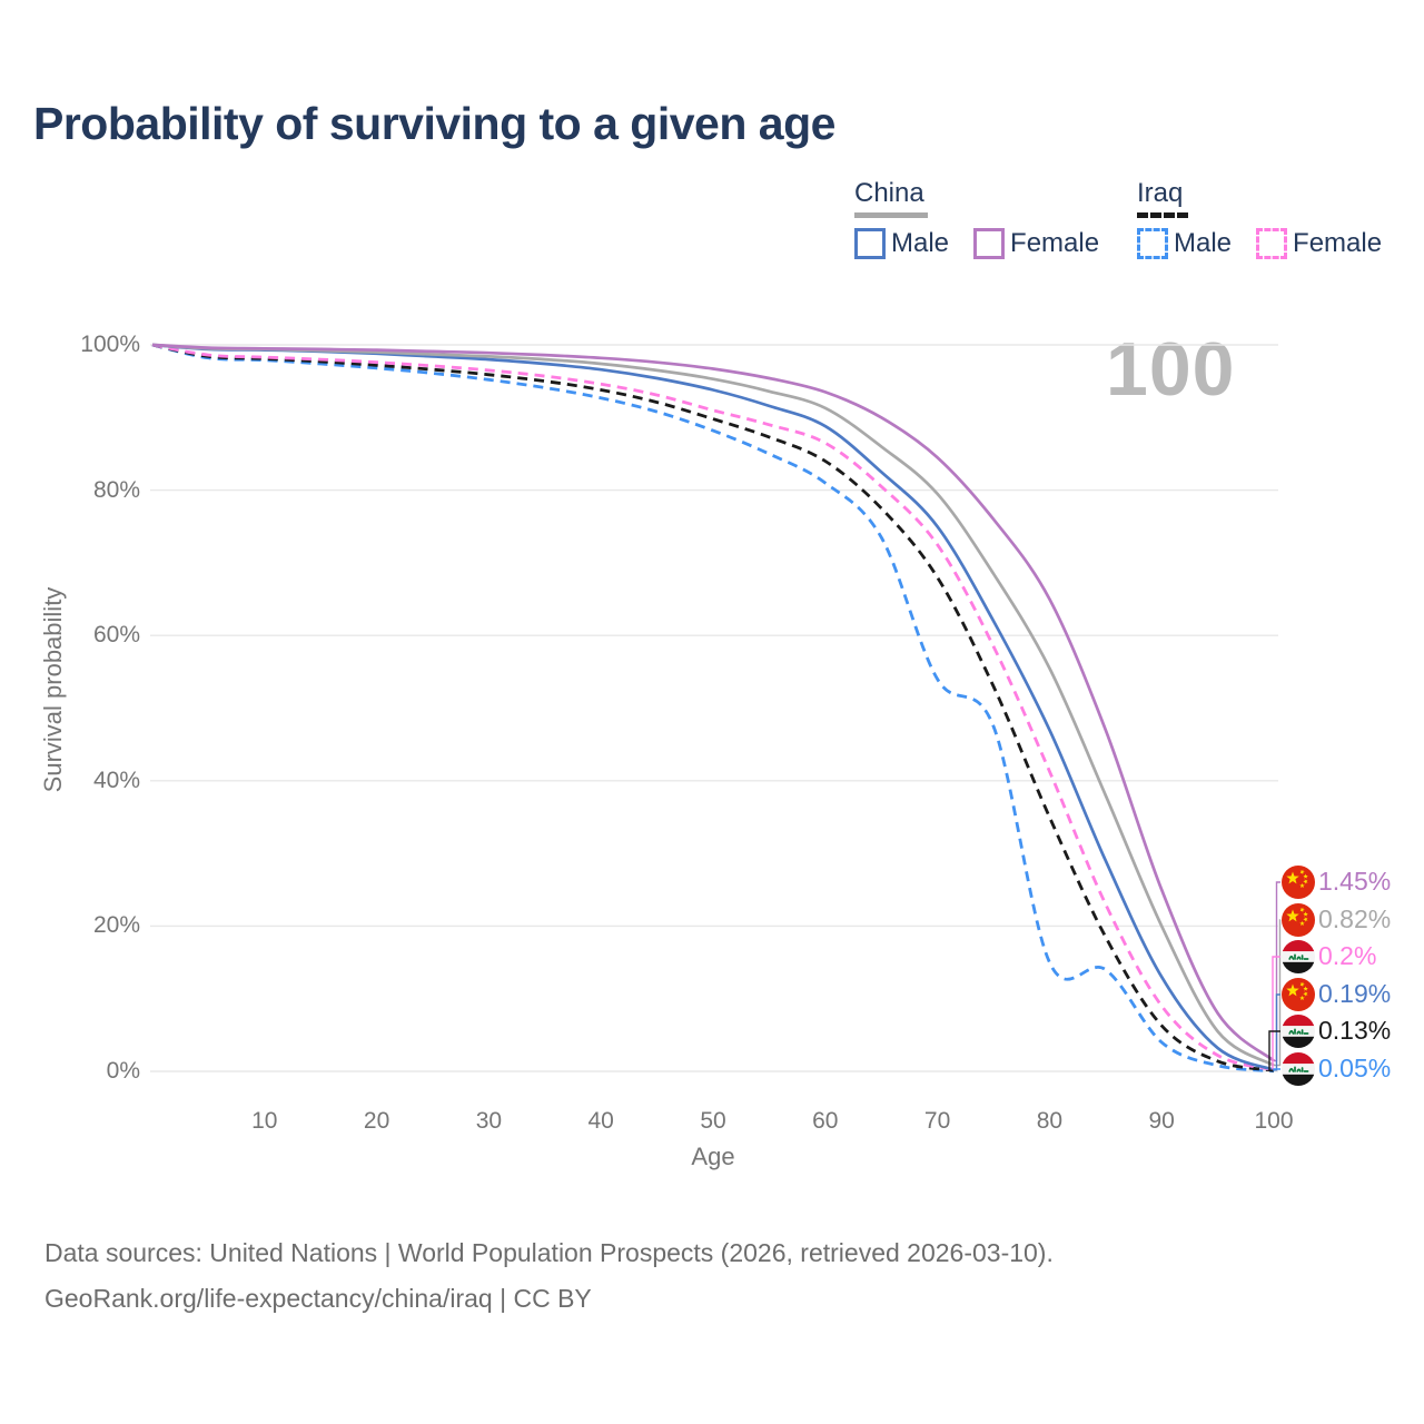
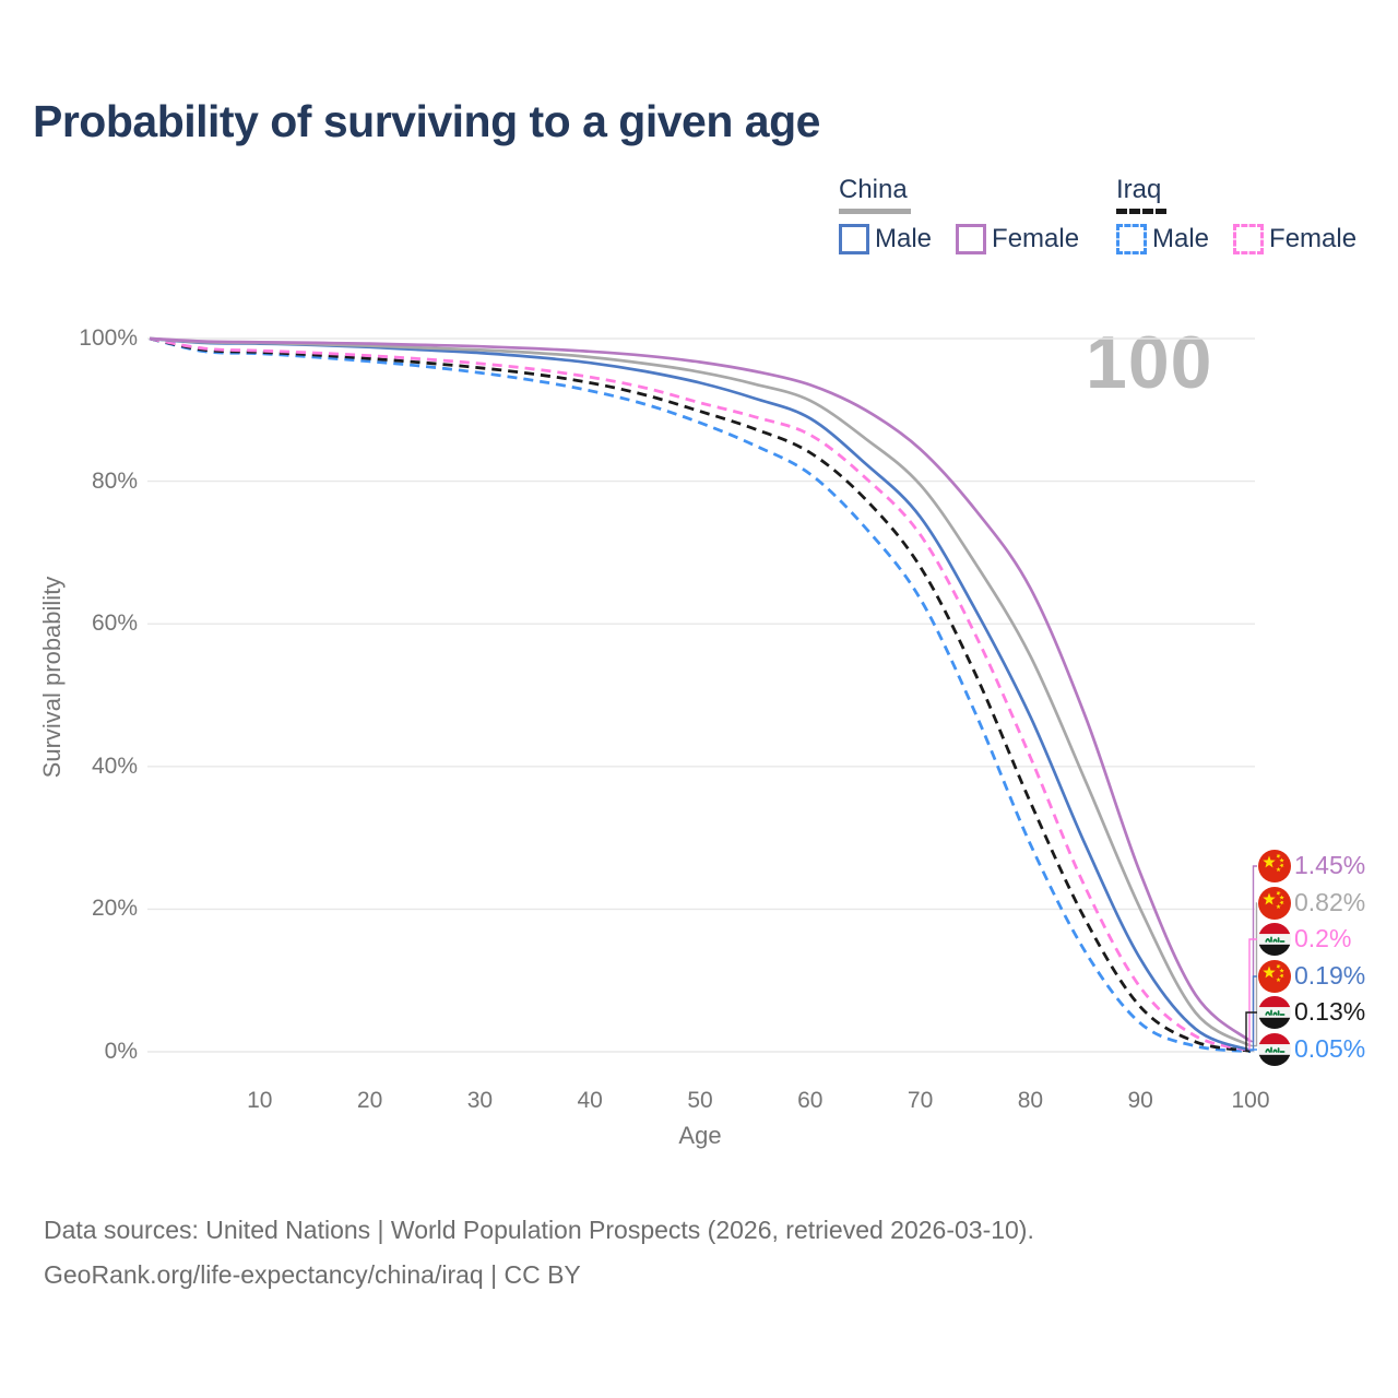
Iraq Male/70: 54% -> 64%
Iraq Male/80: 15% -> 29%
